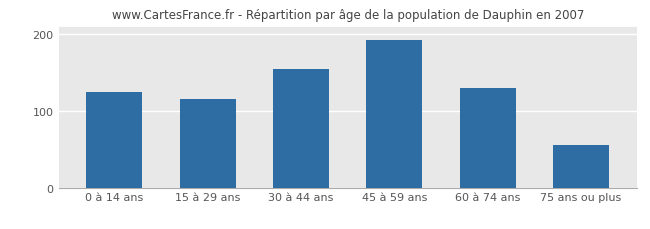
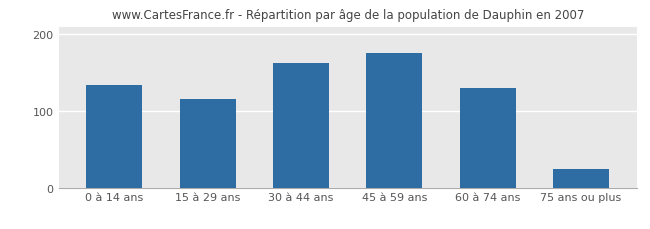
0 à 14 ans: 125 -> 134
30 à 44 ans: 155 -> 162
45 à 59 ans: 193 -> 176
75 ans ou plus: 55 -> 24
